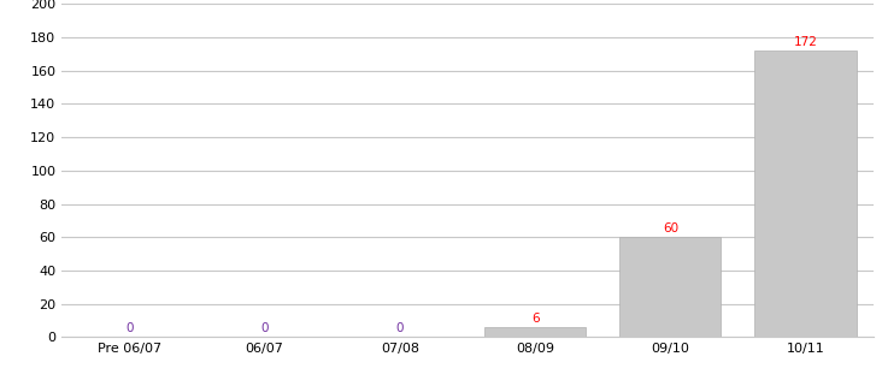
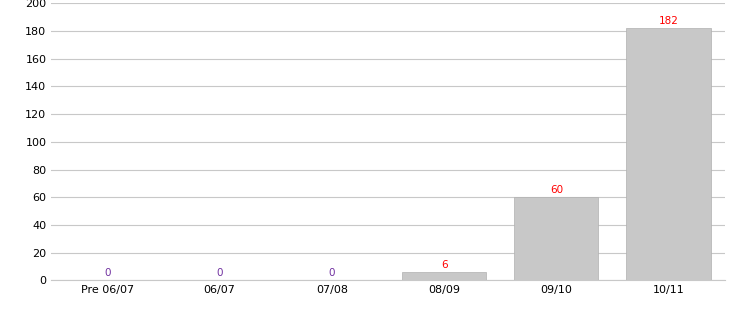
10/11: 172 -> 182
